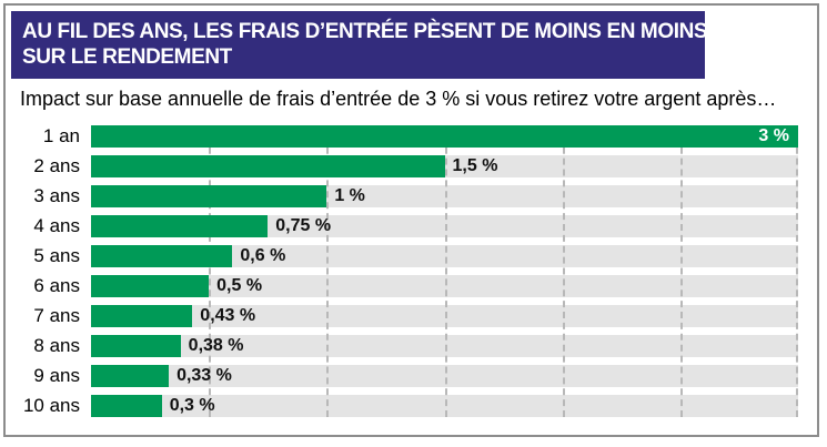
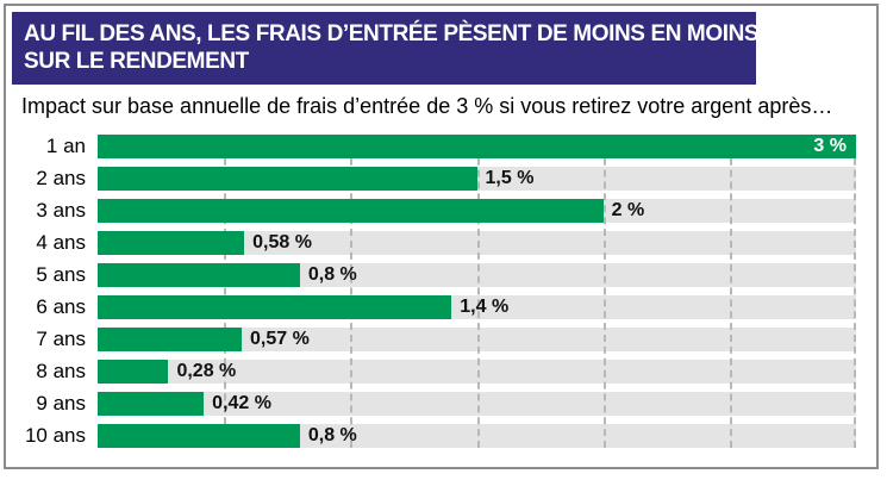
3 ans: 1 -> 2
4 ans: 0,75 -> 0,58
5 ans: 0,6 -> 0,8
6 ans: 0,5 -> 1,4
7 ans: 0,43 -> 0,57
8 ans: 0,38 -> 0,28
9 ans: 0,33 -> 0,42
10 ans: 0,3 -> 0,8
